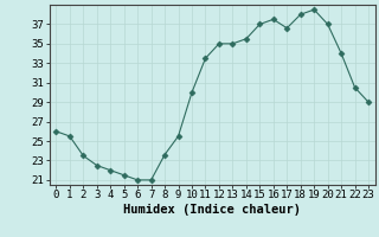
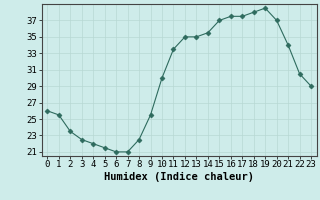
8: 23.6 -> 22.5
17: 36.6 -> 37.5
